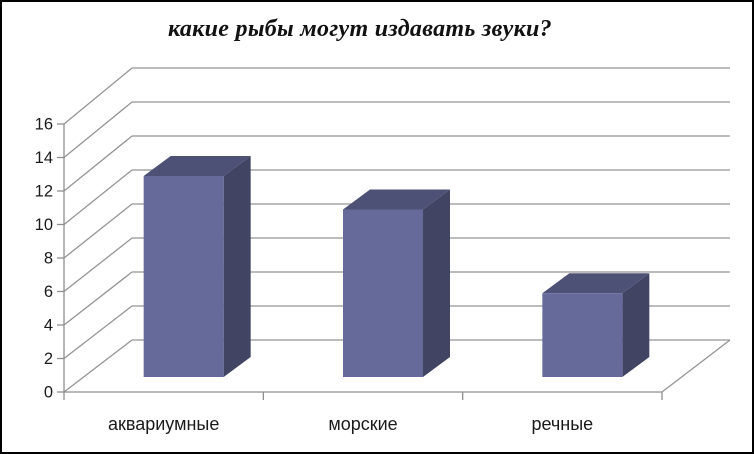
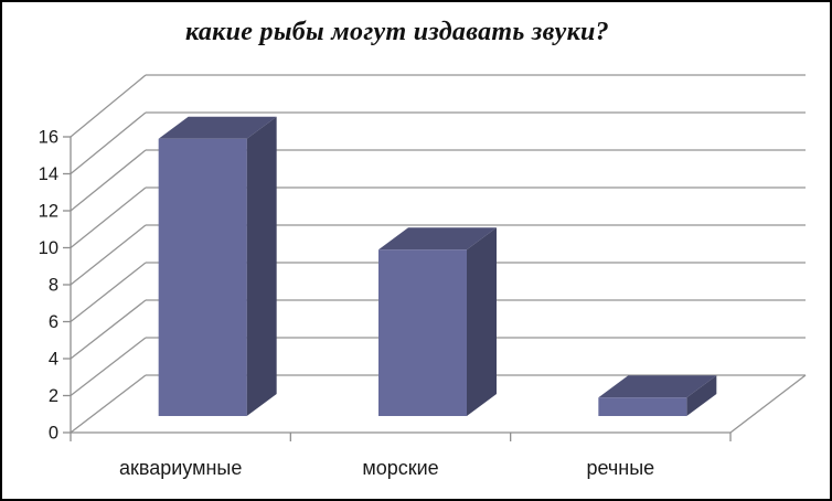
аквариумные: 12 -> 15
морские: 10 -> 9
речные: 5 -> 1
